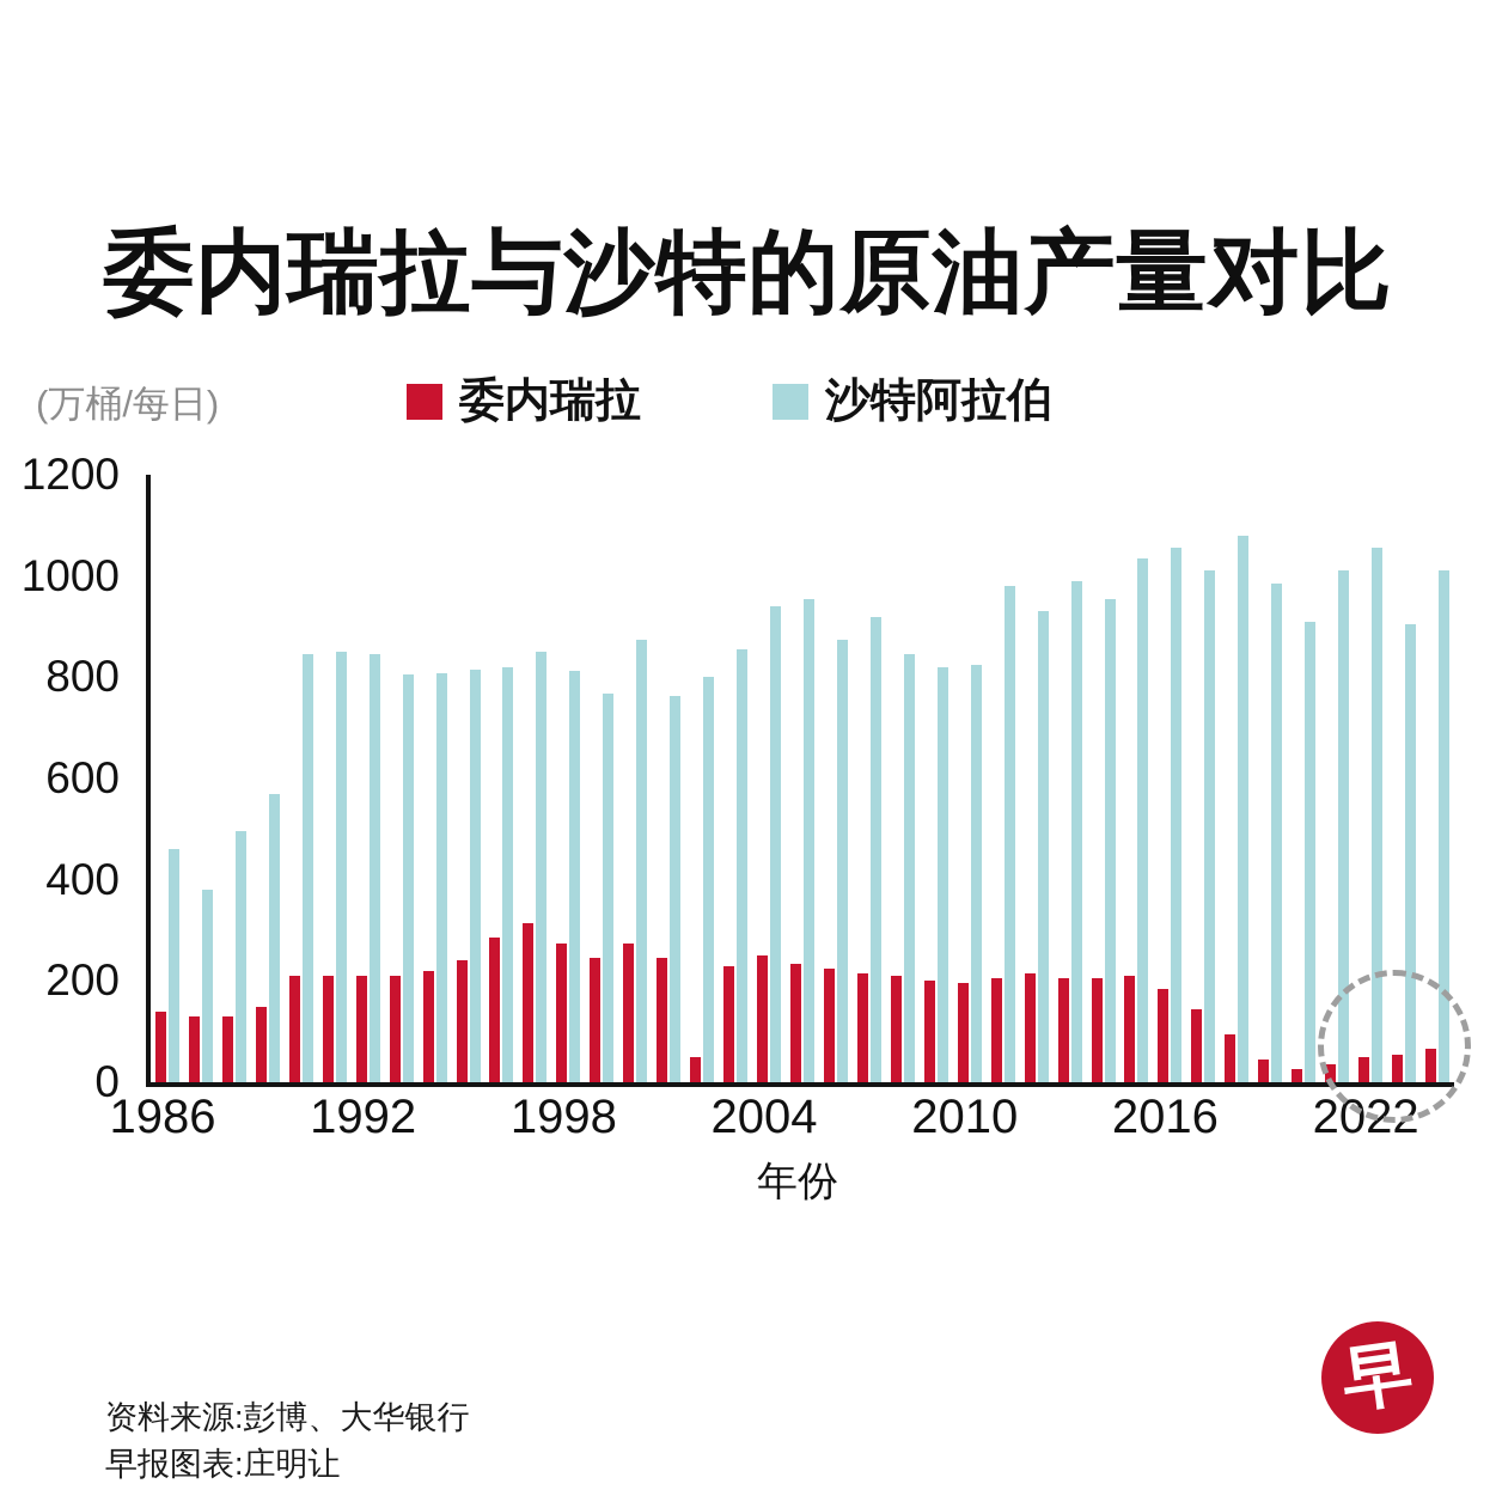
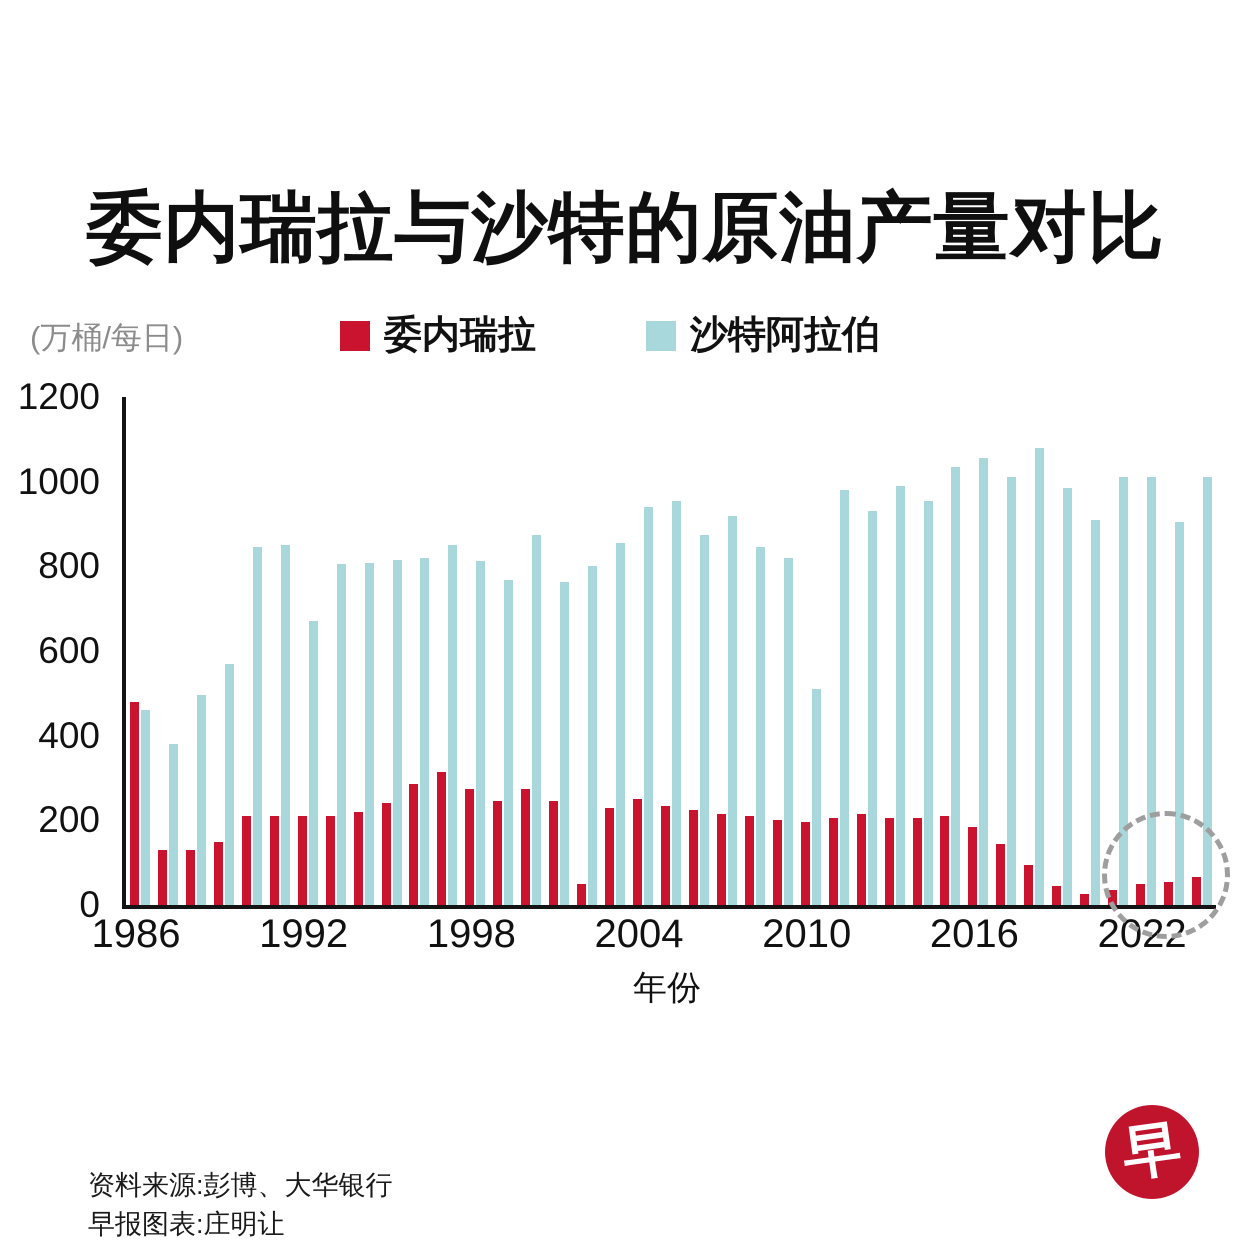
委内瑞拉/1986: 140 -> 480
沙特阿拉伯/1992: 840 -> 670
沙特阿拉伯/2010: 820 -> 510
沙特阿拉伯/2022: 1060 -> 1010
